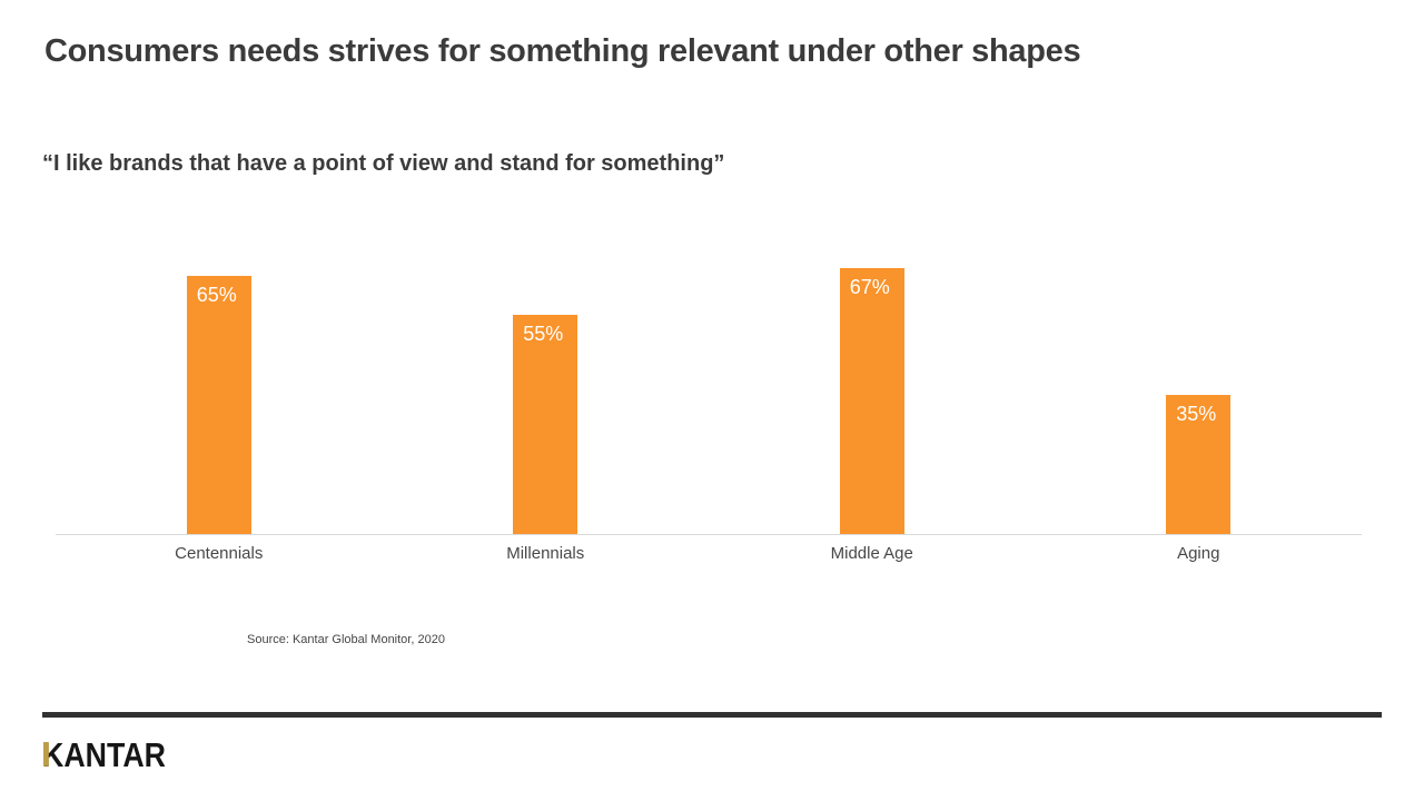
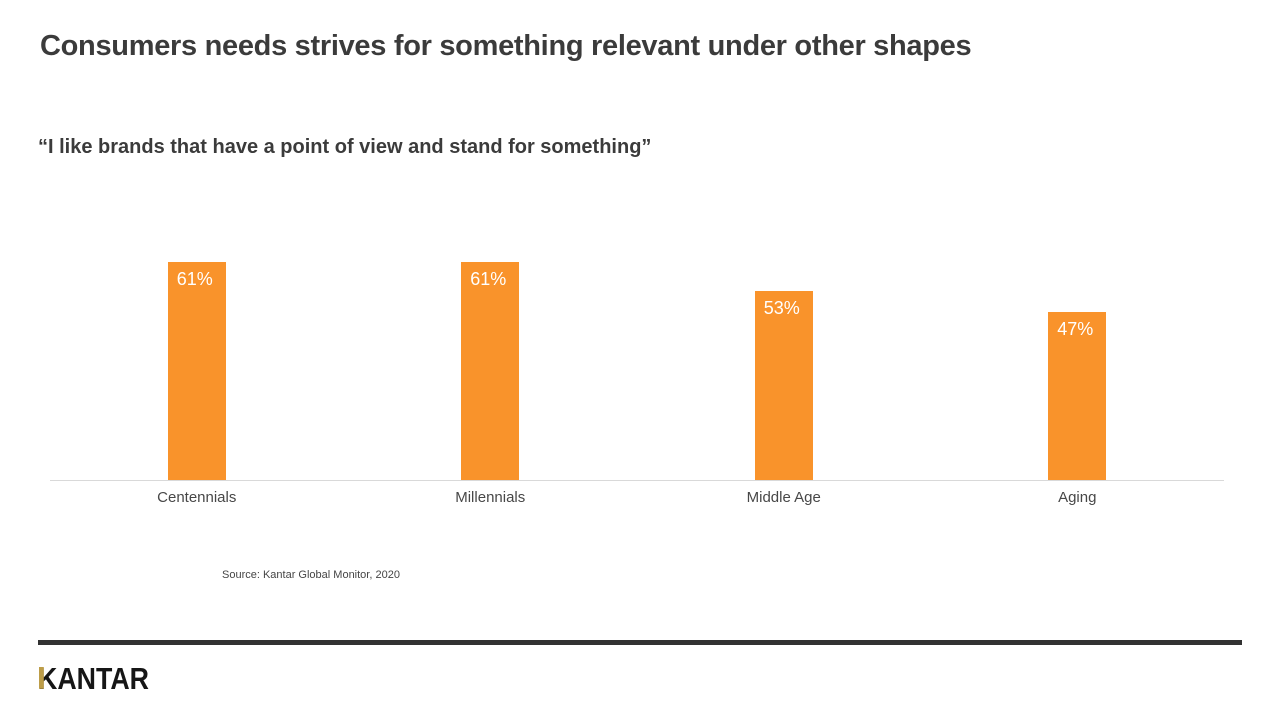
Centennials: 65% -> 61%
Millennials: 55% -> 61%
Middle Age: 67% -> 53%
Aging: 35% -> 47%
